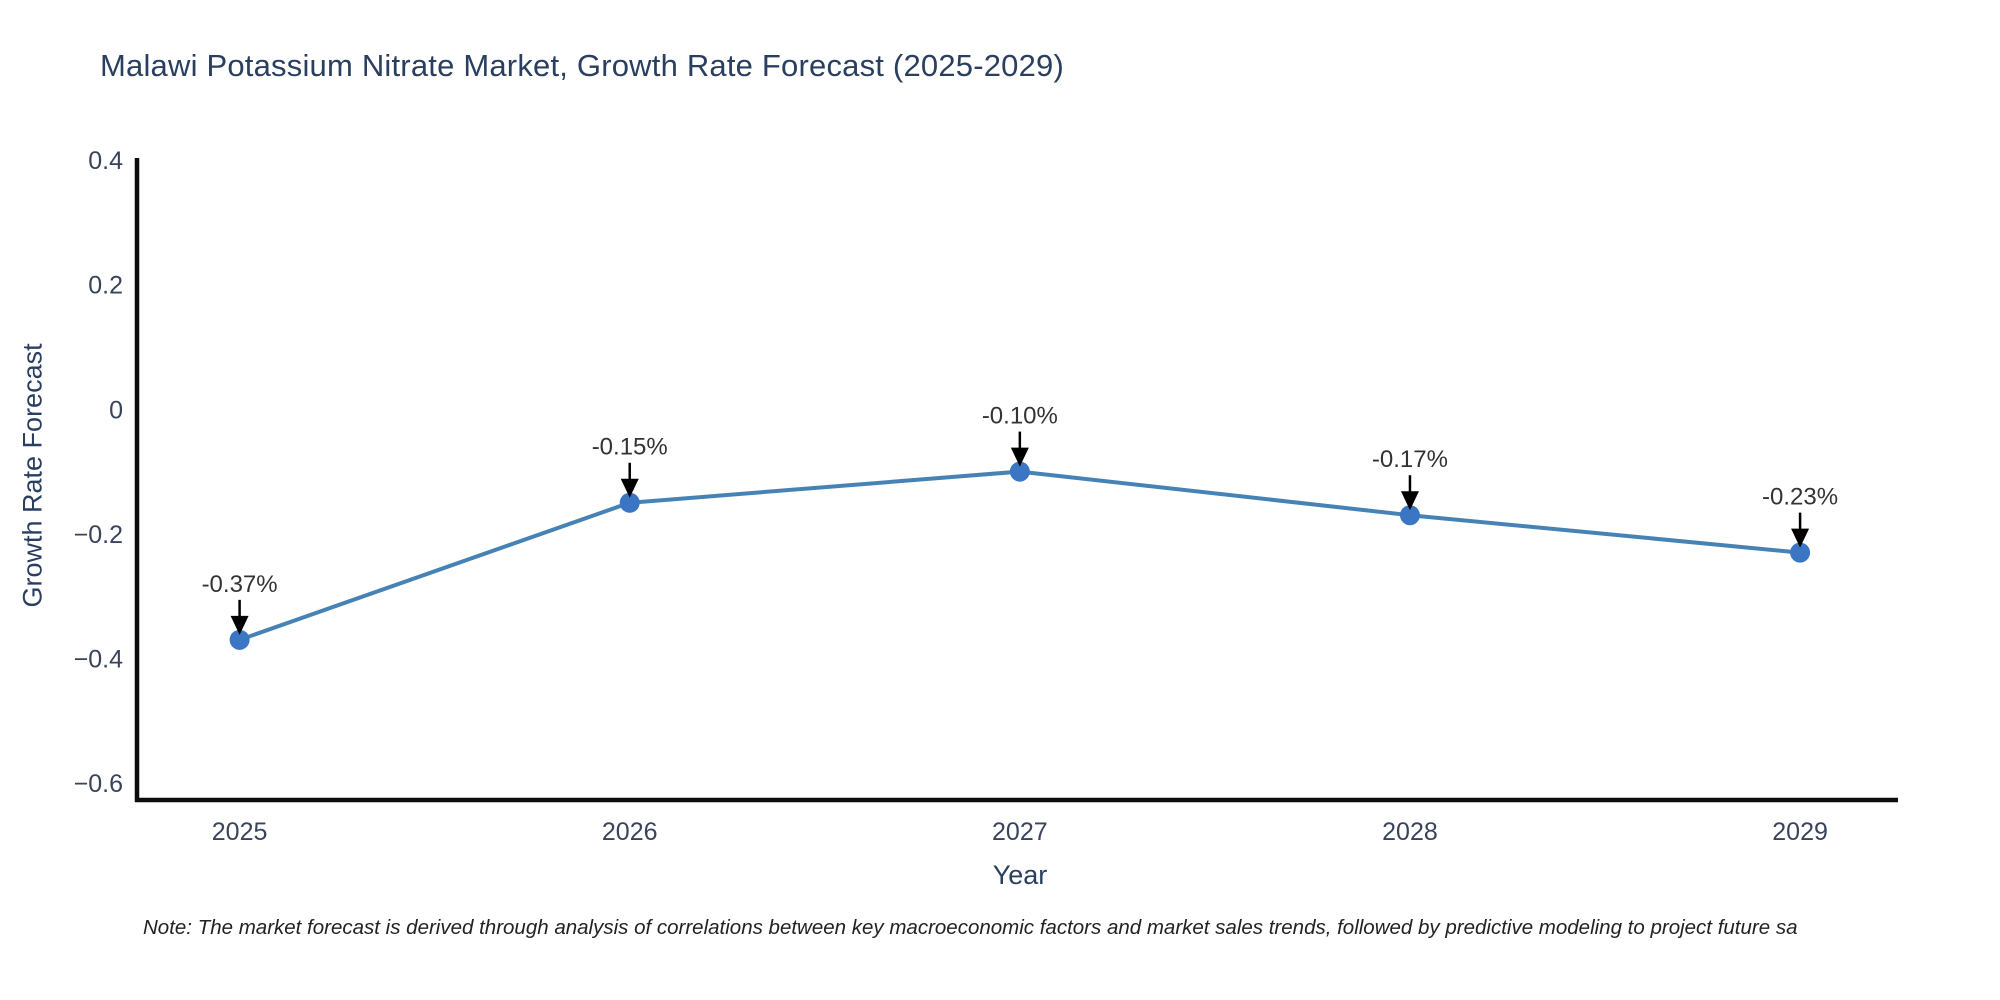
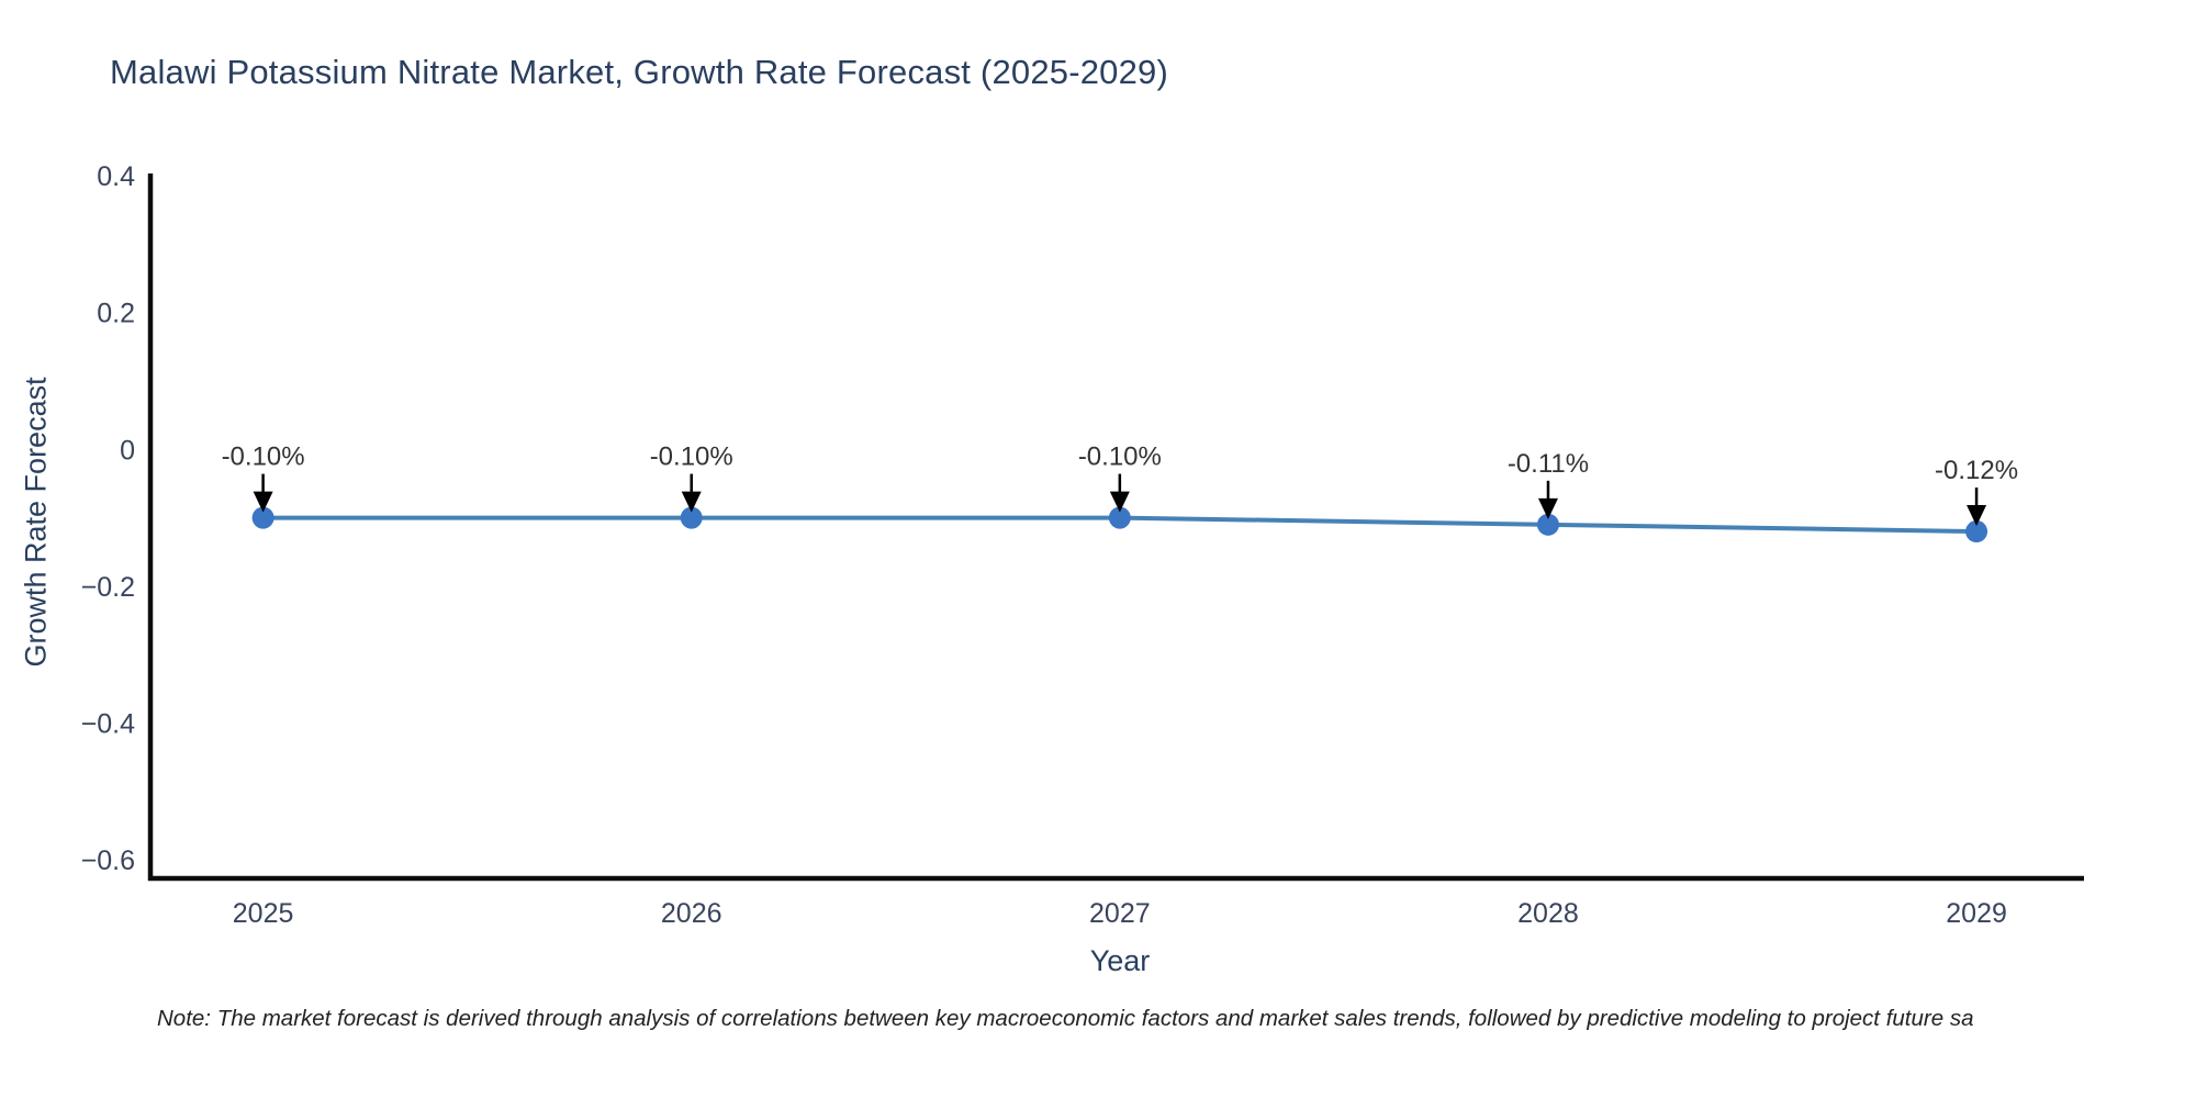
2025: -0.37% -> -0.10%
2026: -0.15% -> -0.10%
2028: -0.17% -> -0.11%
2029: -0.23% -> -0.12%
